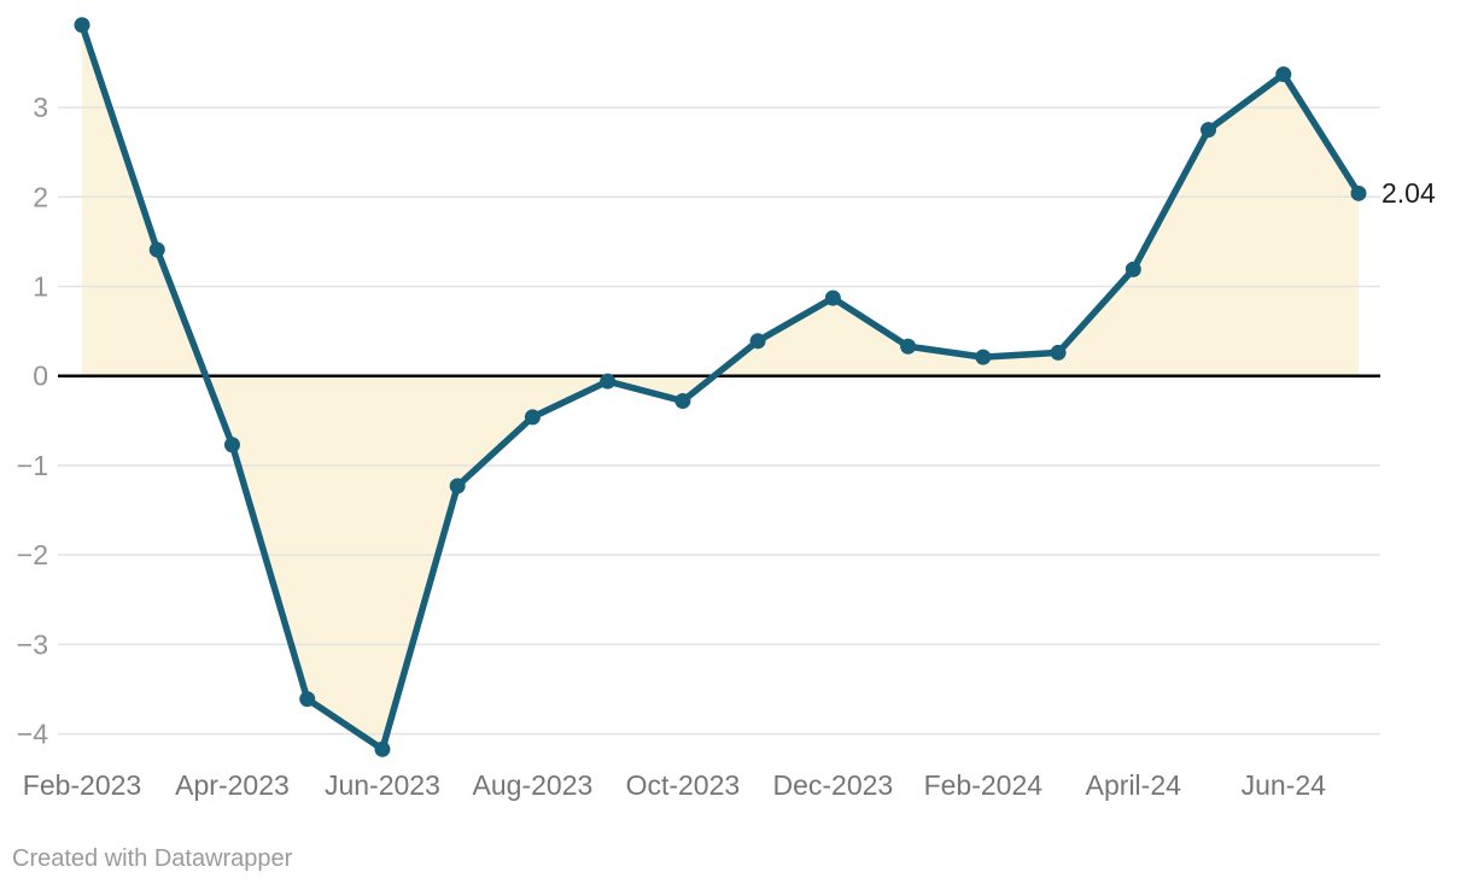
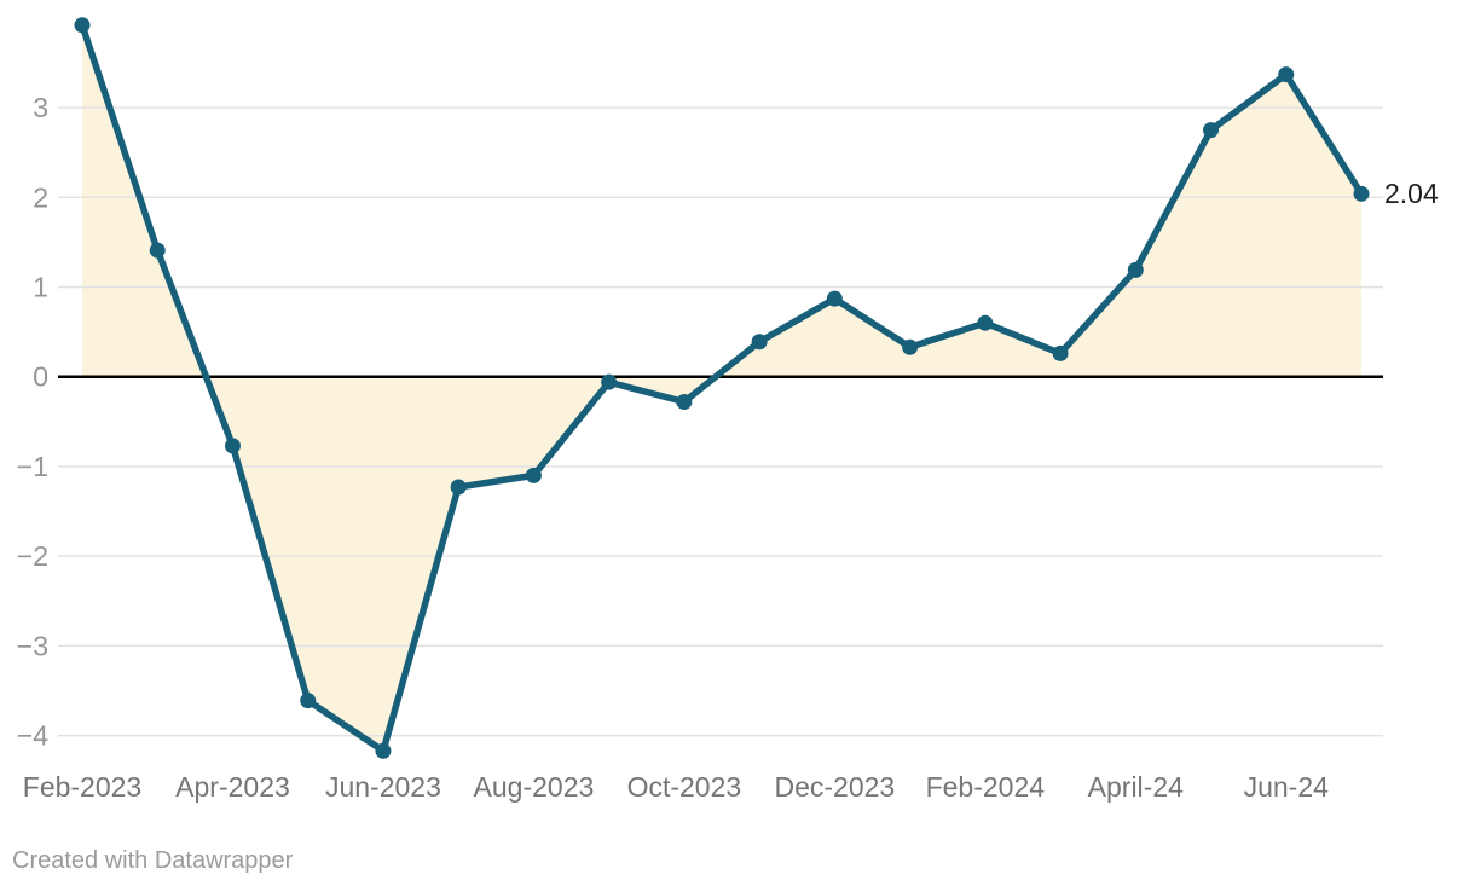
Aug-2023: -0.5 -> -1.1
Feb-2024: 0.2 -> 0.6
